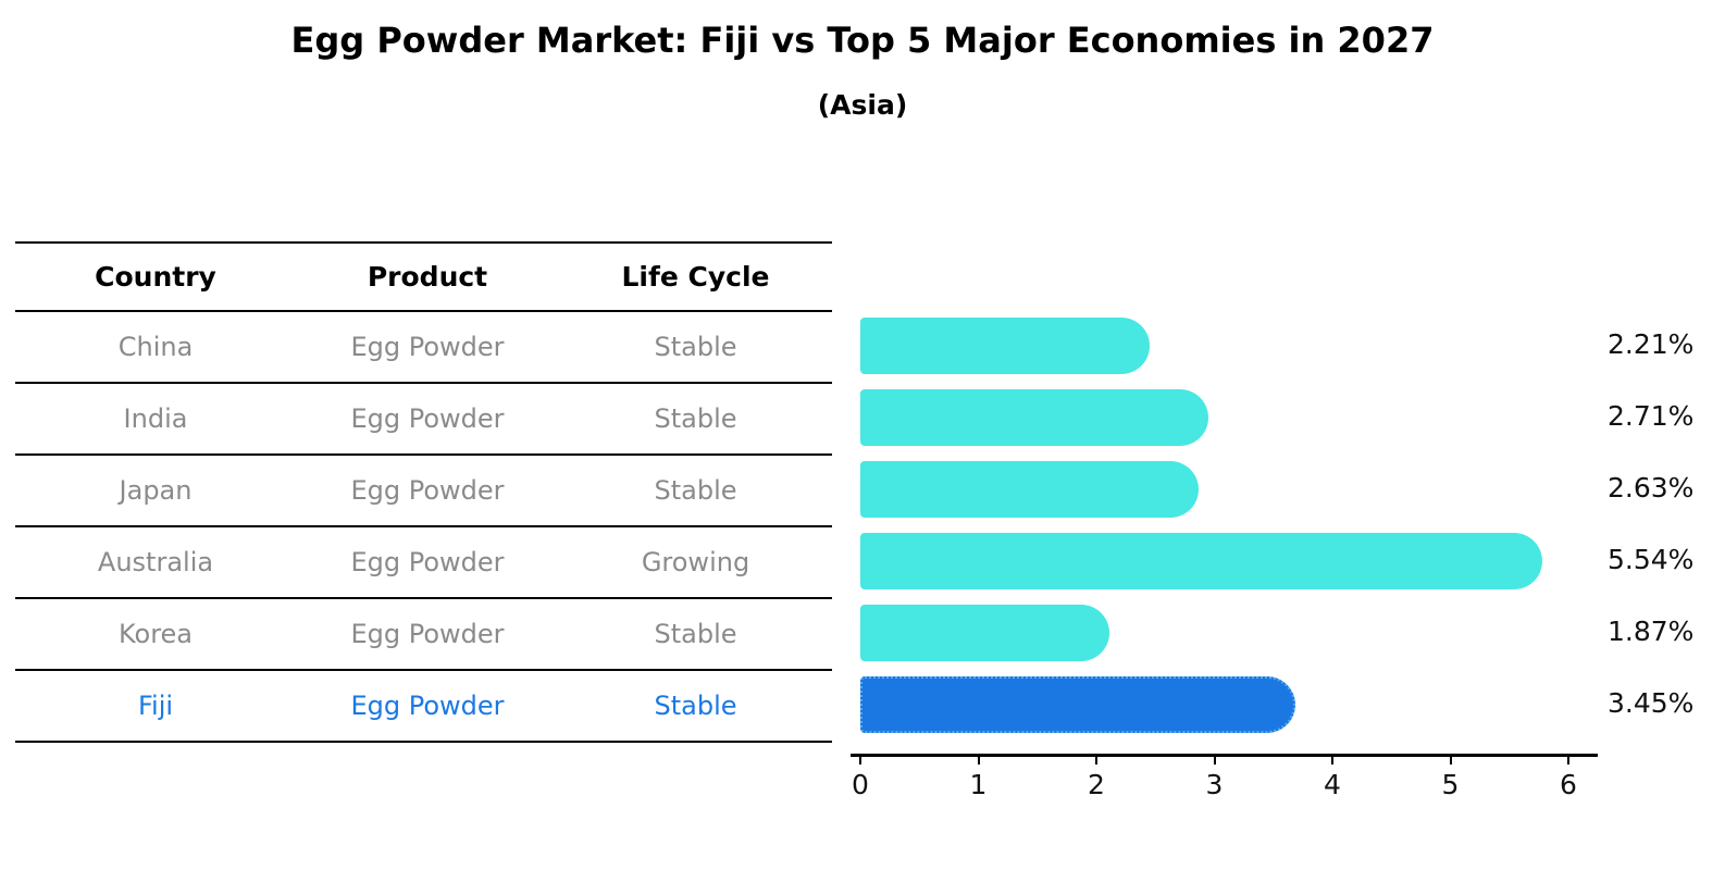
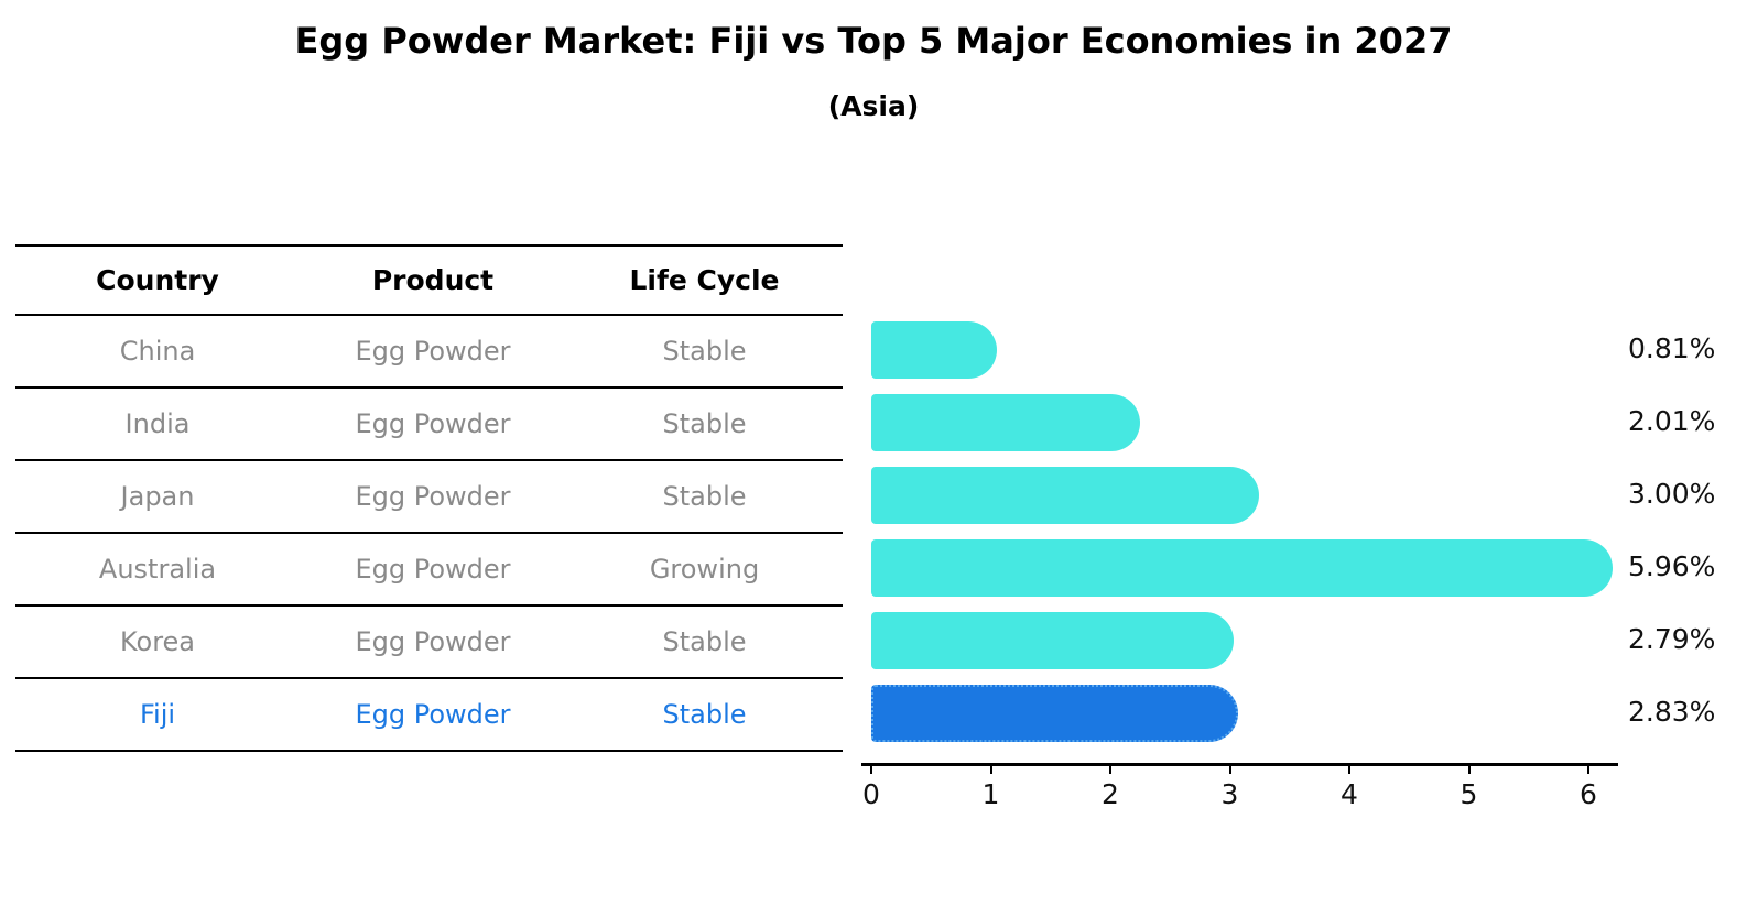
China: 2.21% -> 0.81%
India: 2.71% -> 2.01%
Japan: 2.63% -> 3.00%
Australia: 5.54% -> 5.96%
Korea: 1.87% -> 2.79%
Fiji: 3.45% -> 2.83%
